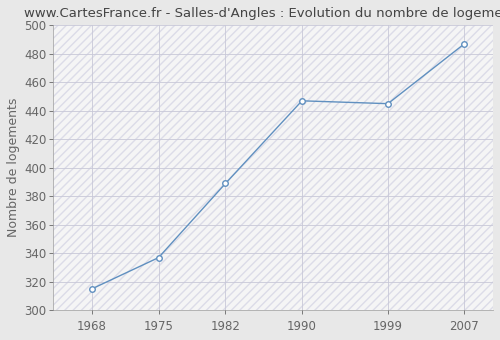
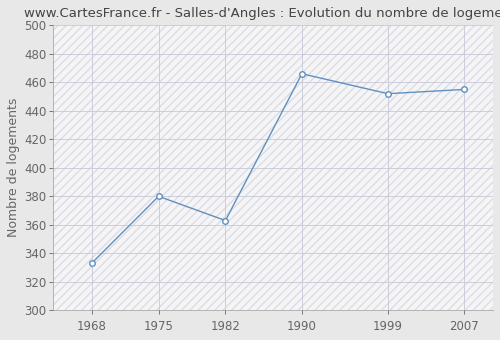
1968: 315 -> 333
1975: 337 -> 380
1982: 389 -> 363
1990: 447 -> 466
1999: 445 -> 452
2007: 487 -> 455
